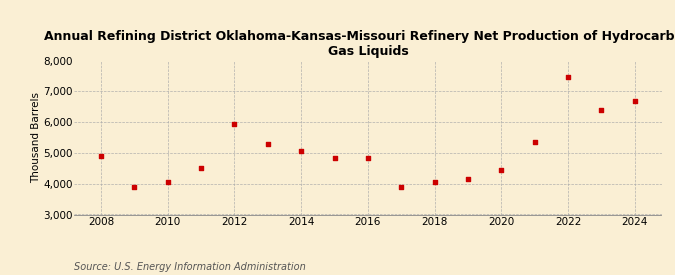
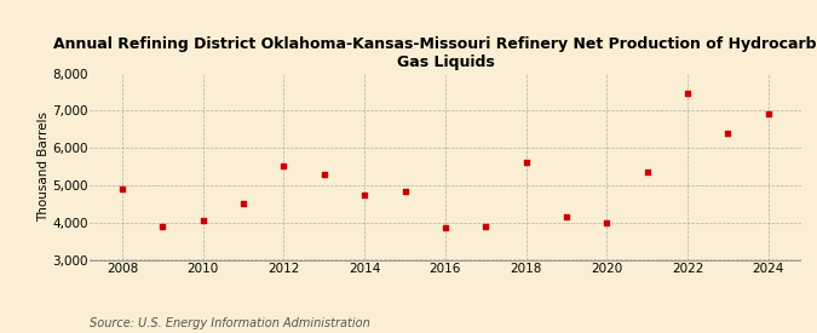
2012: 5,950 -> 5,500
2014: 5,050 -> 4,750
2016: 4,850 -> 3,850
2018: 4,050 -> 5,600
2020: 4,450 -> 4,000
2024: 6,700 -> 6,900
